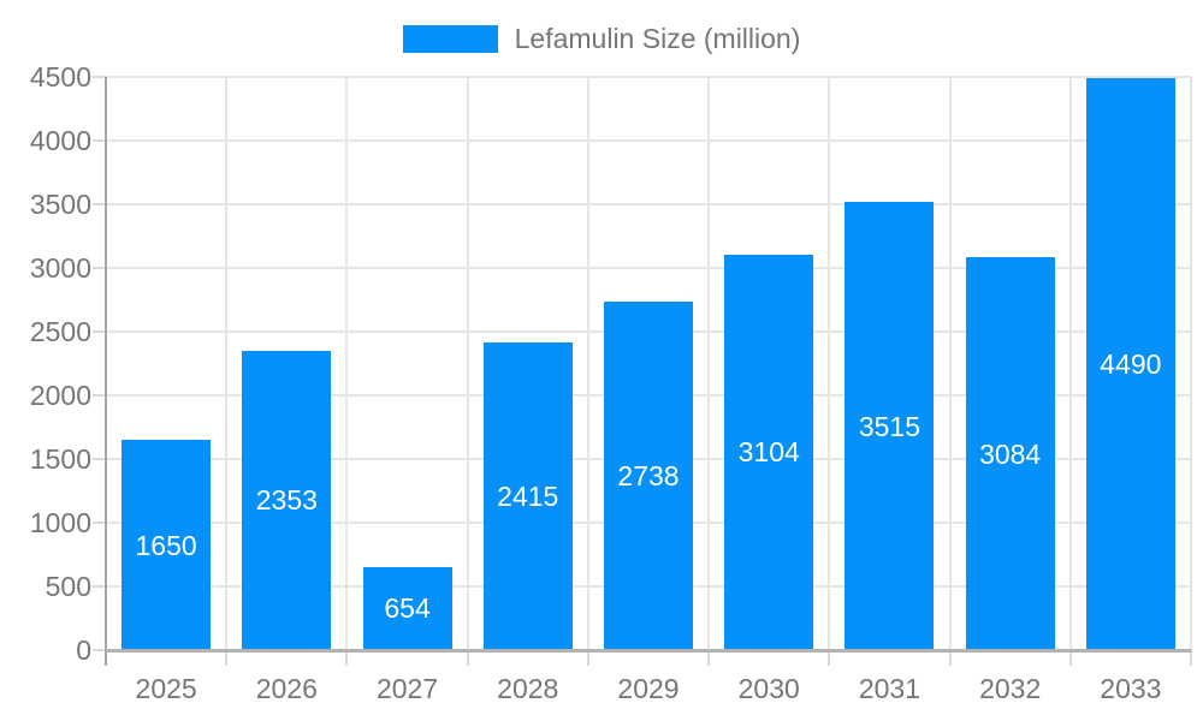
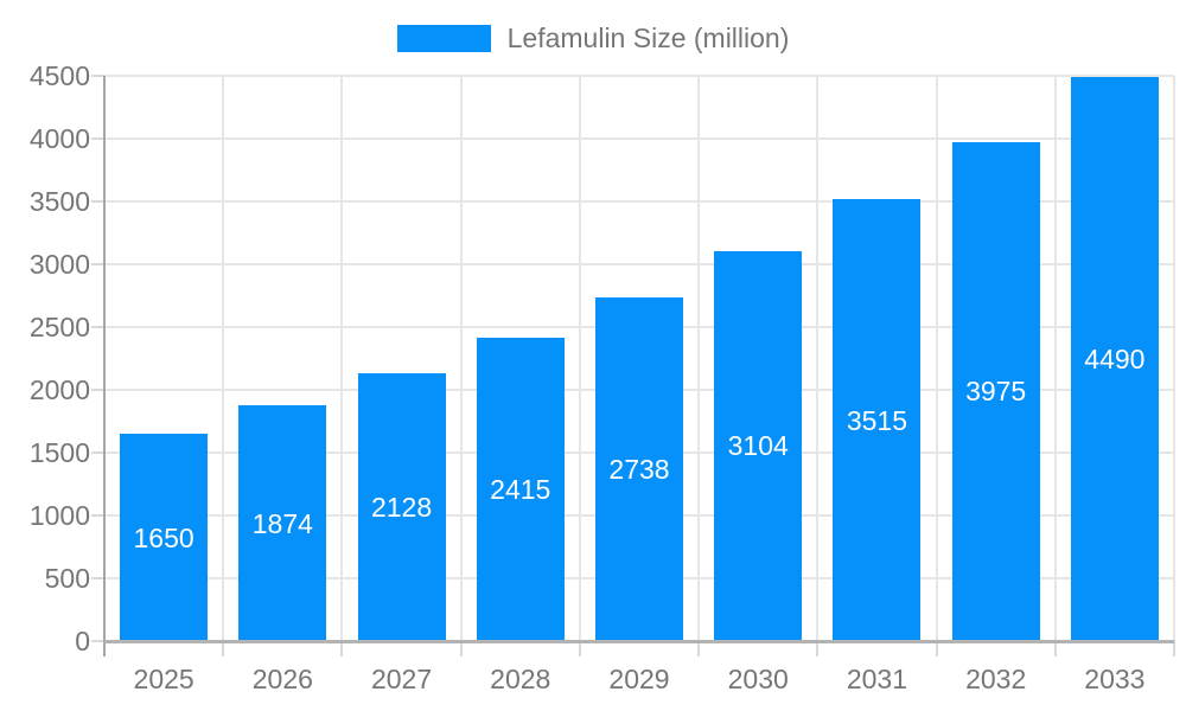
2026: 2353 -> 1874
2027: 654 -> 2128
2032: 3084 -> 3975
